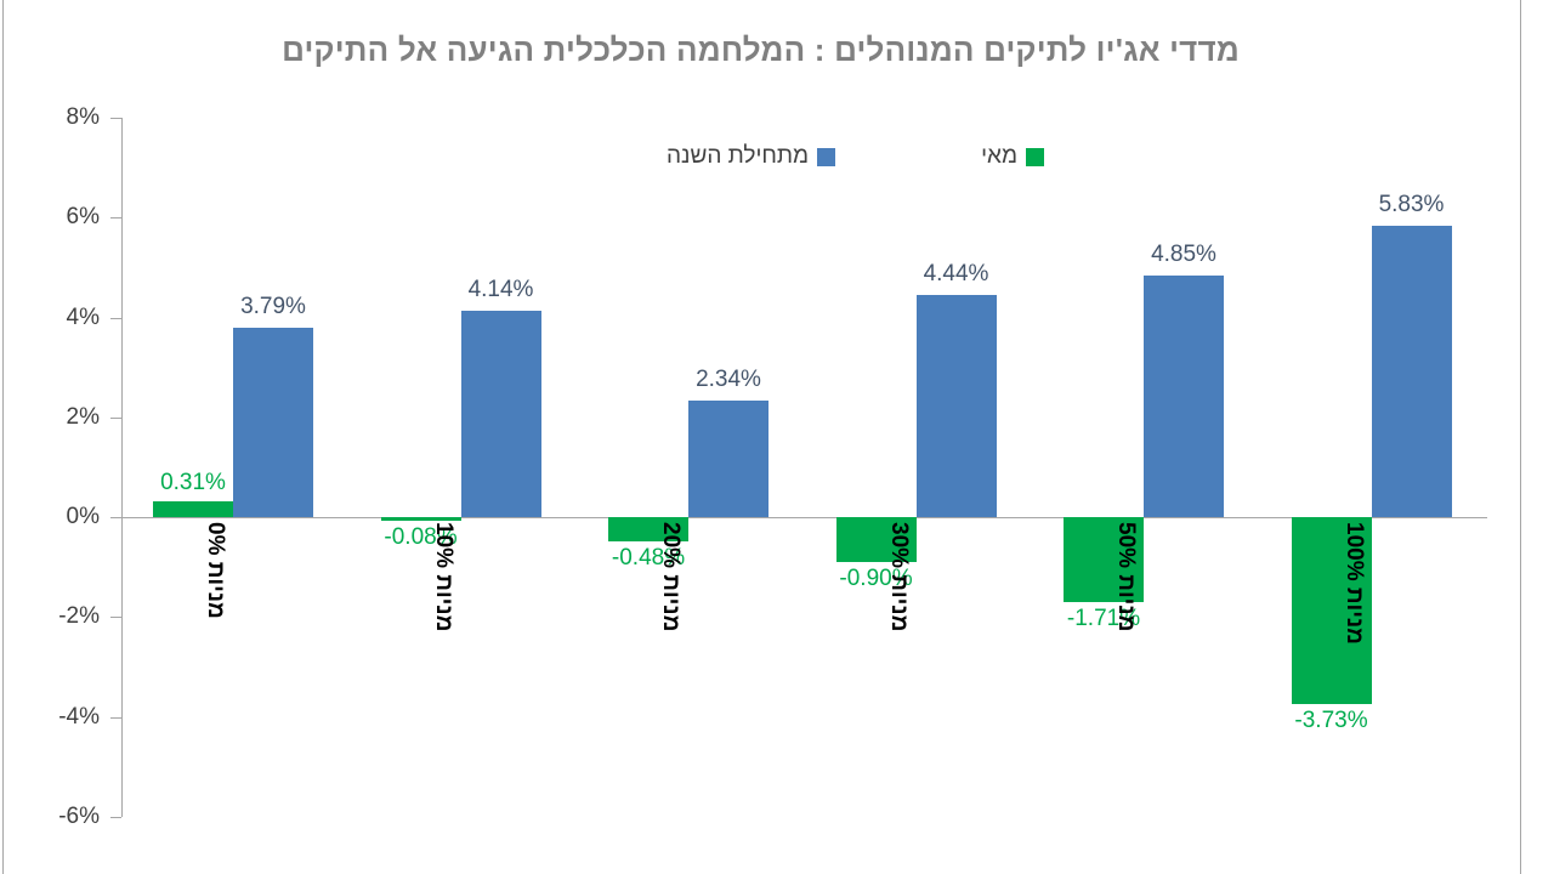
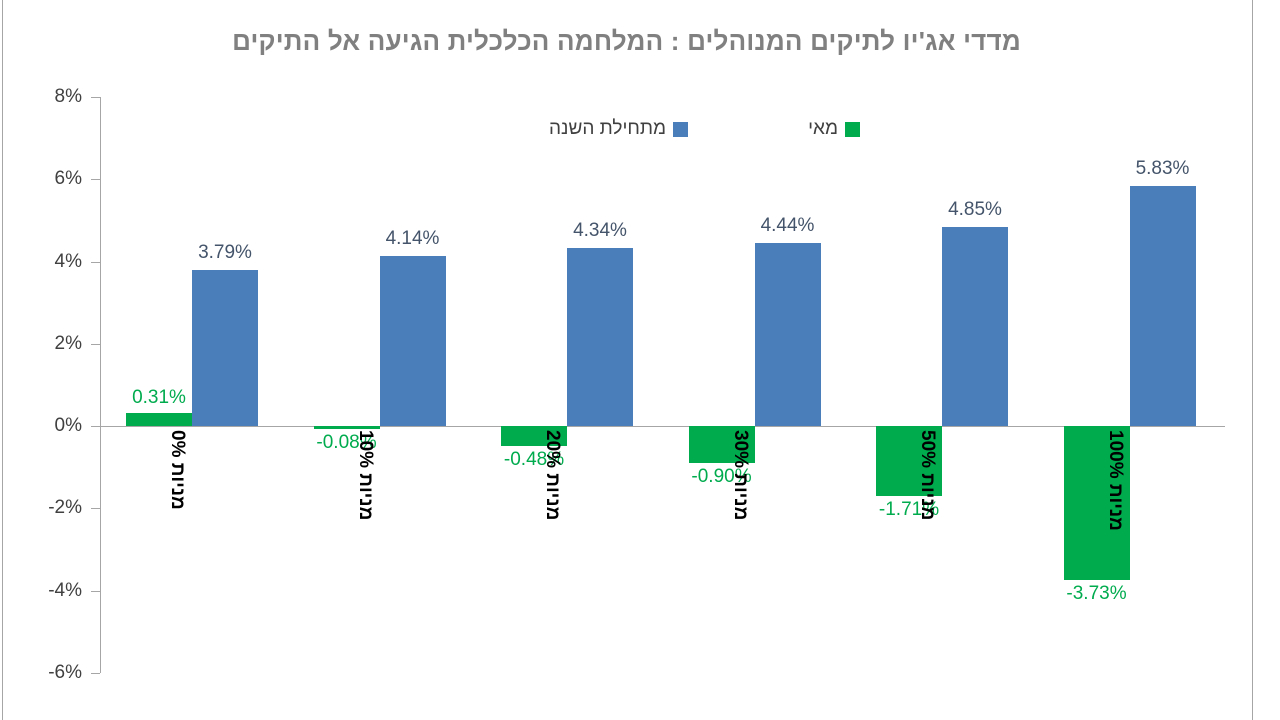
מתחילת השנה/מניות 20%: 2.34% -> 4.34%
